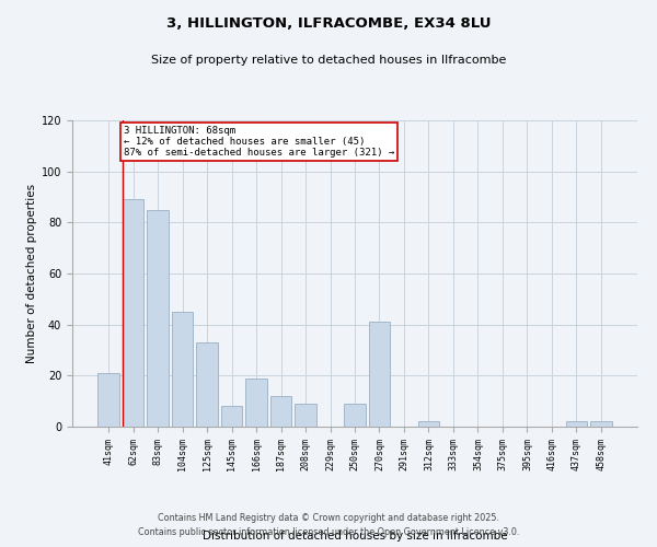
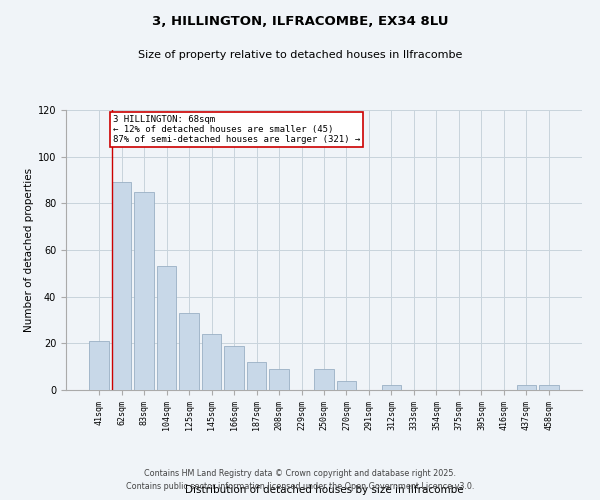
104sqm: 45 -> 53
145sqm: 8 -> 24
270sqm: 41 -> 4
